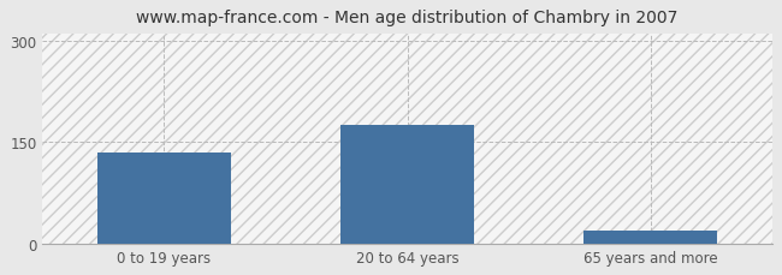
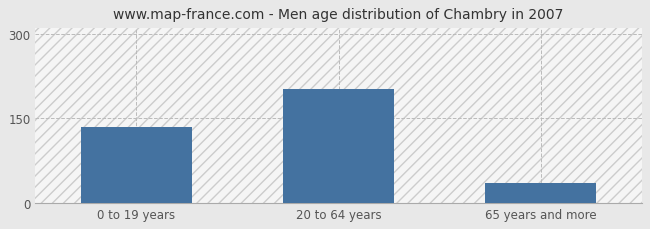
20 to 64 years: 175 -> 202
65 years and more: 20 -> 36
